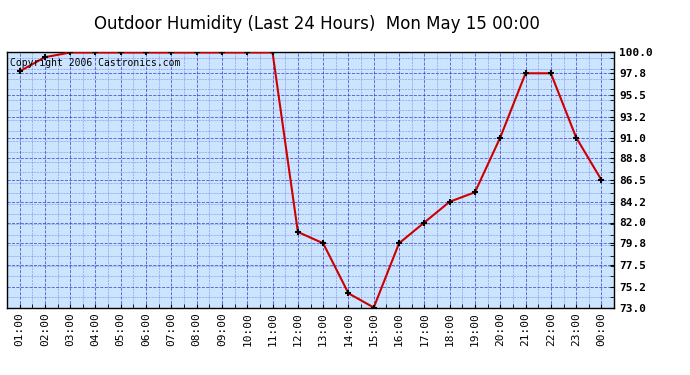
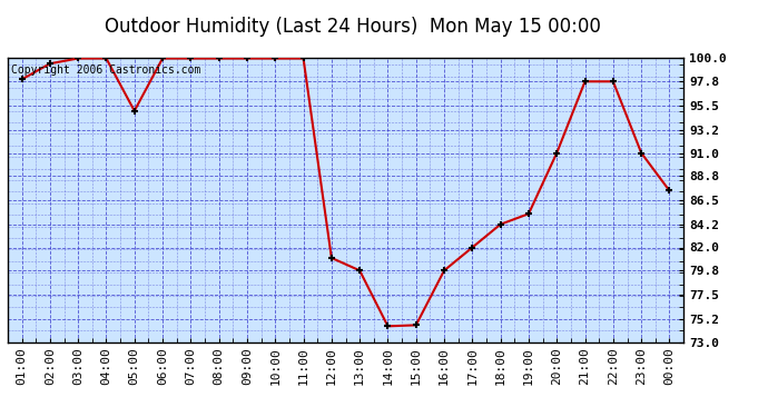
05:00: 100.0 -> 95.0
15:00: 73.0 -> 74.6
00:00: 86.5 -> 87.4
